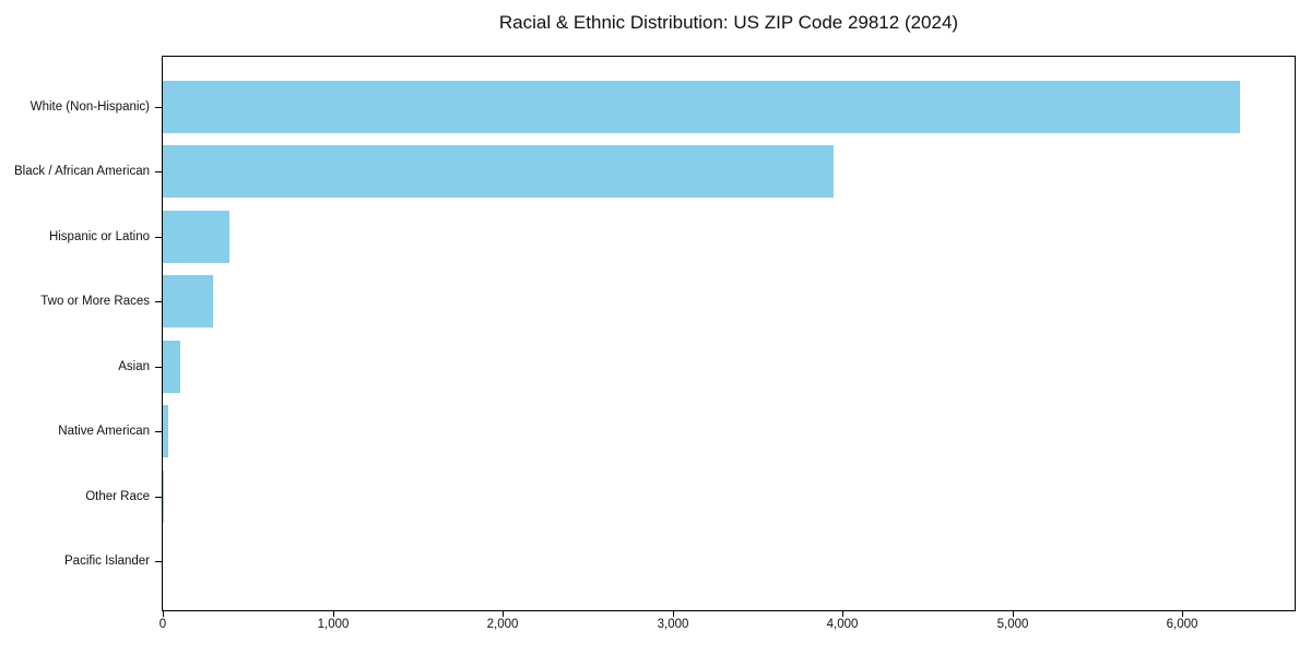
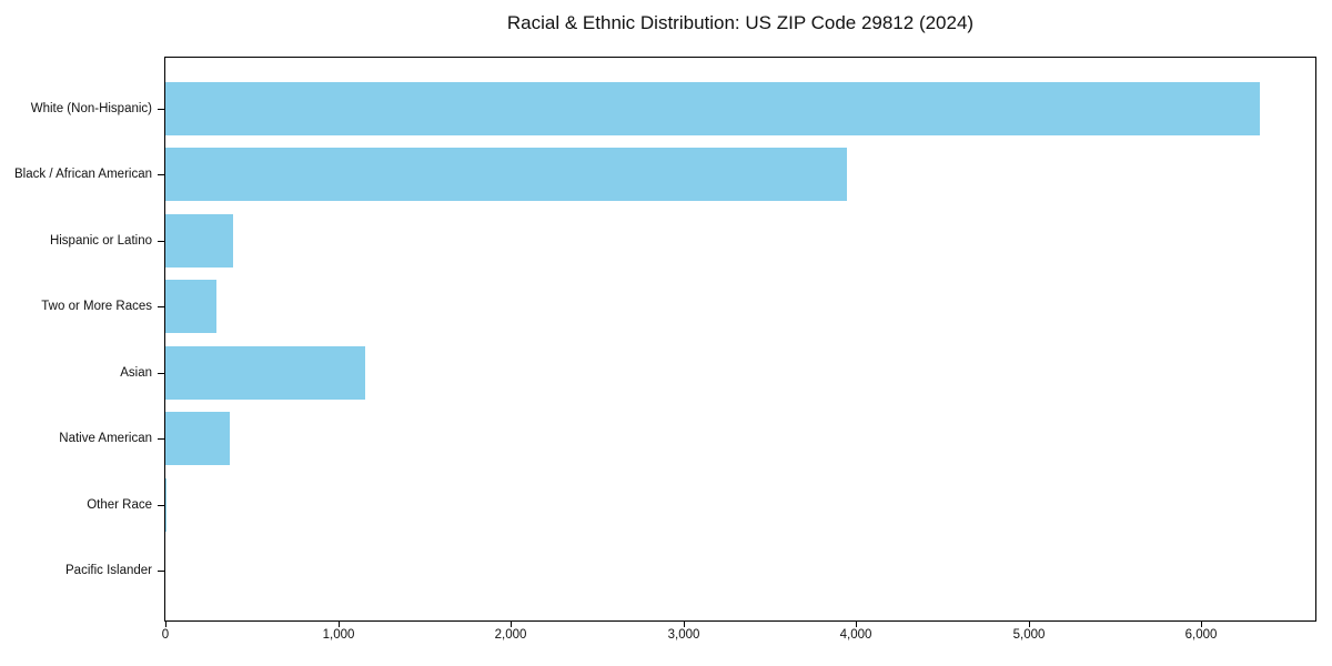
Asian: 100 -> 1160
Native American: 30 -> 370
